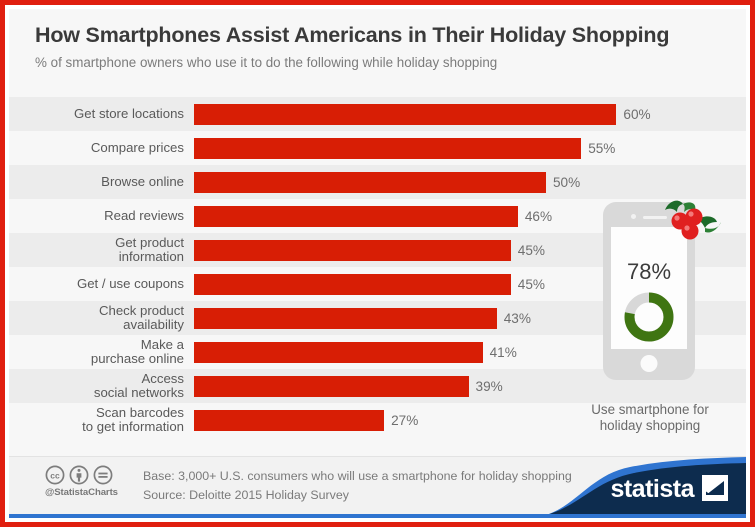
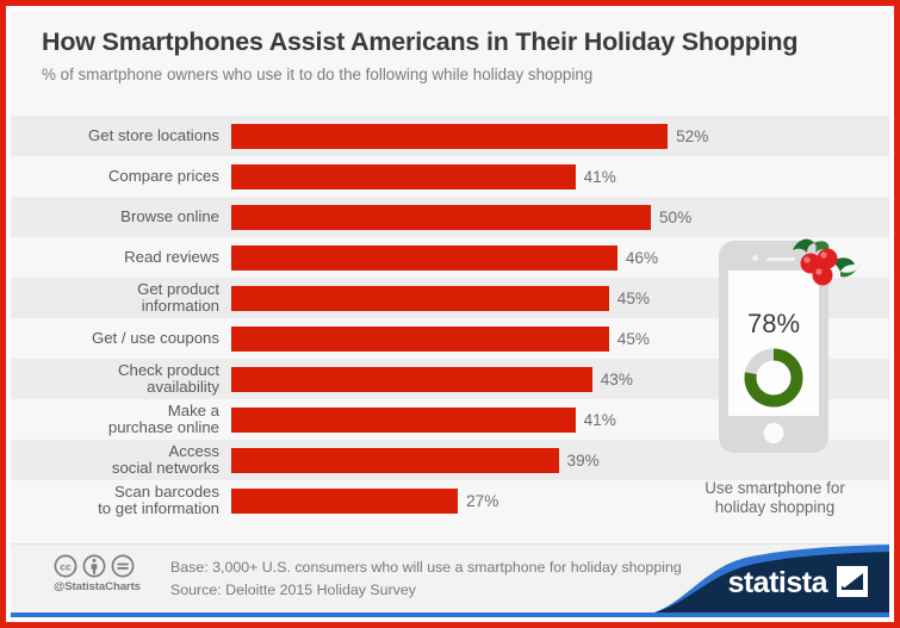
Get store locations: 60% -> 52%
Compare prices: 55% -> 41%
